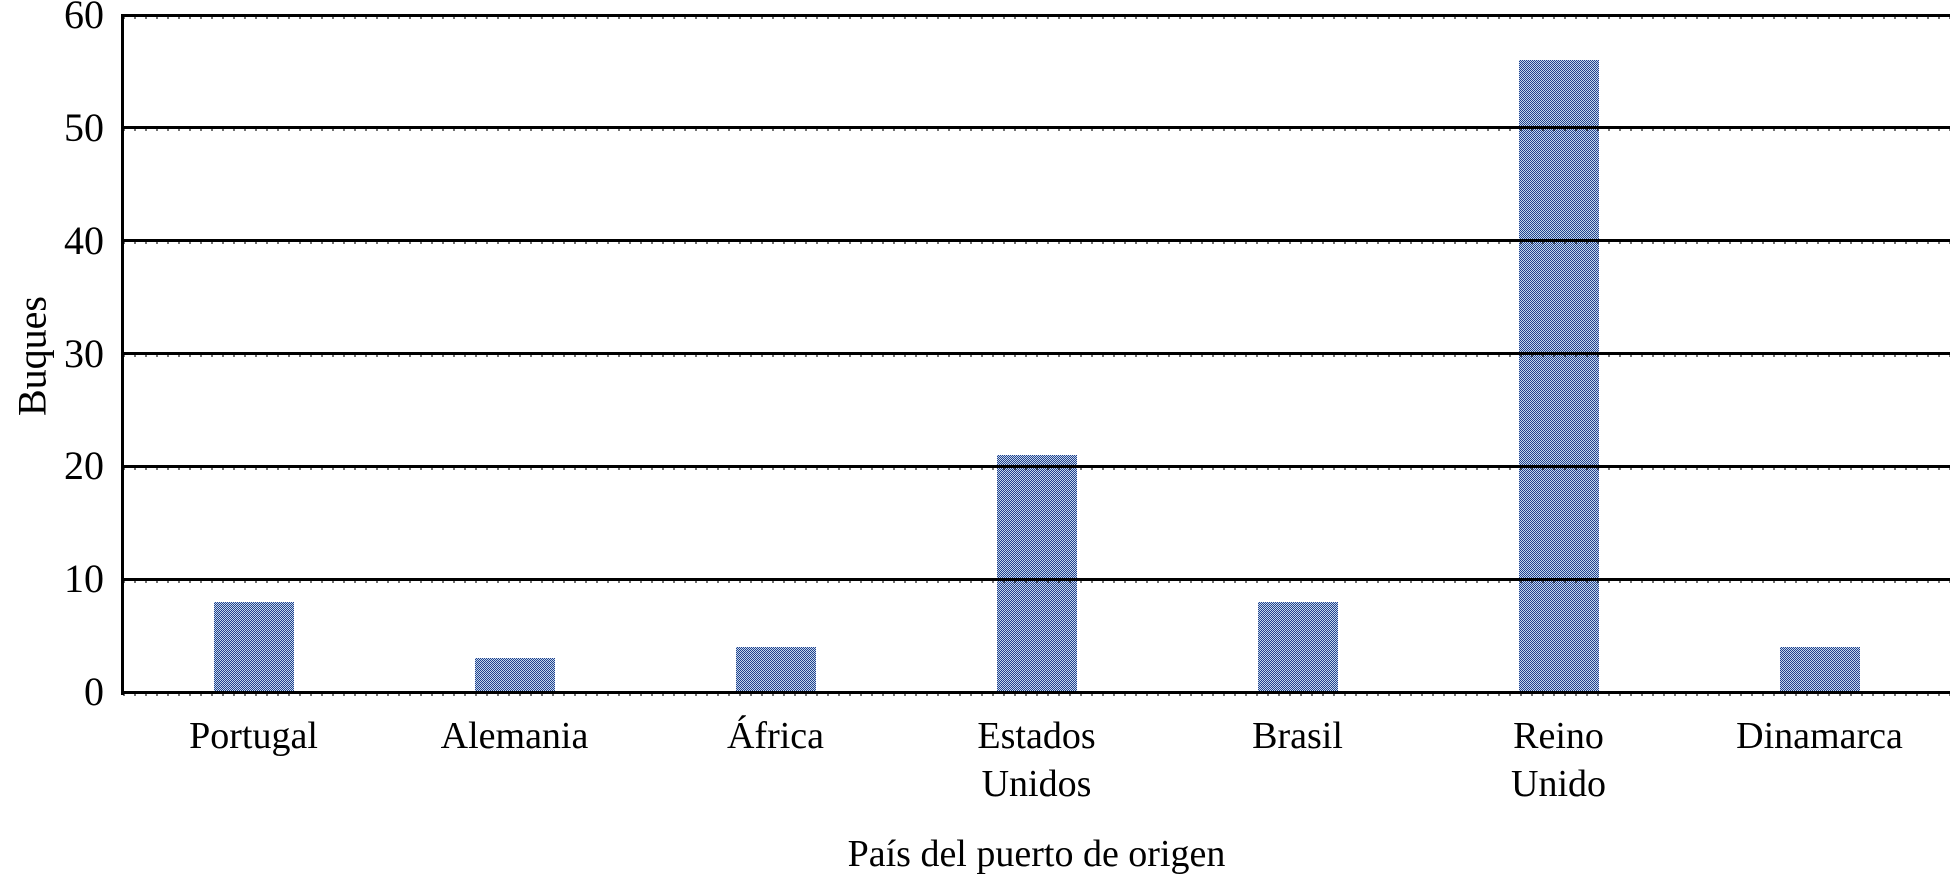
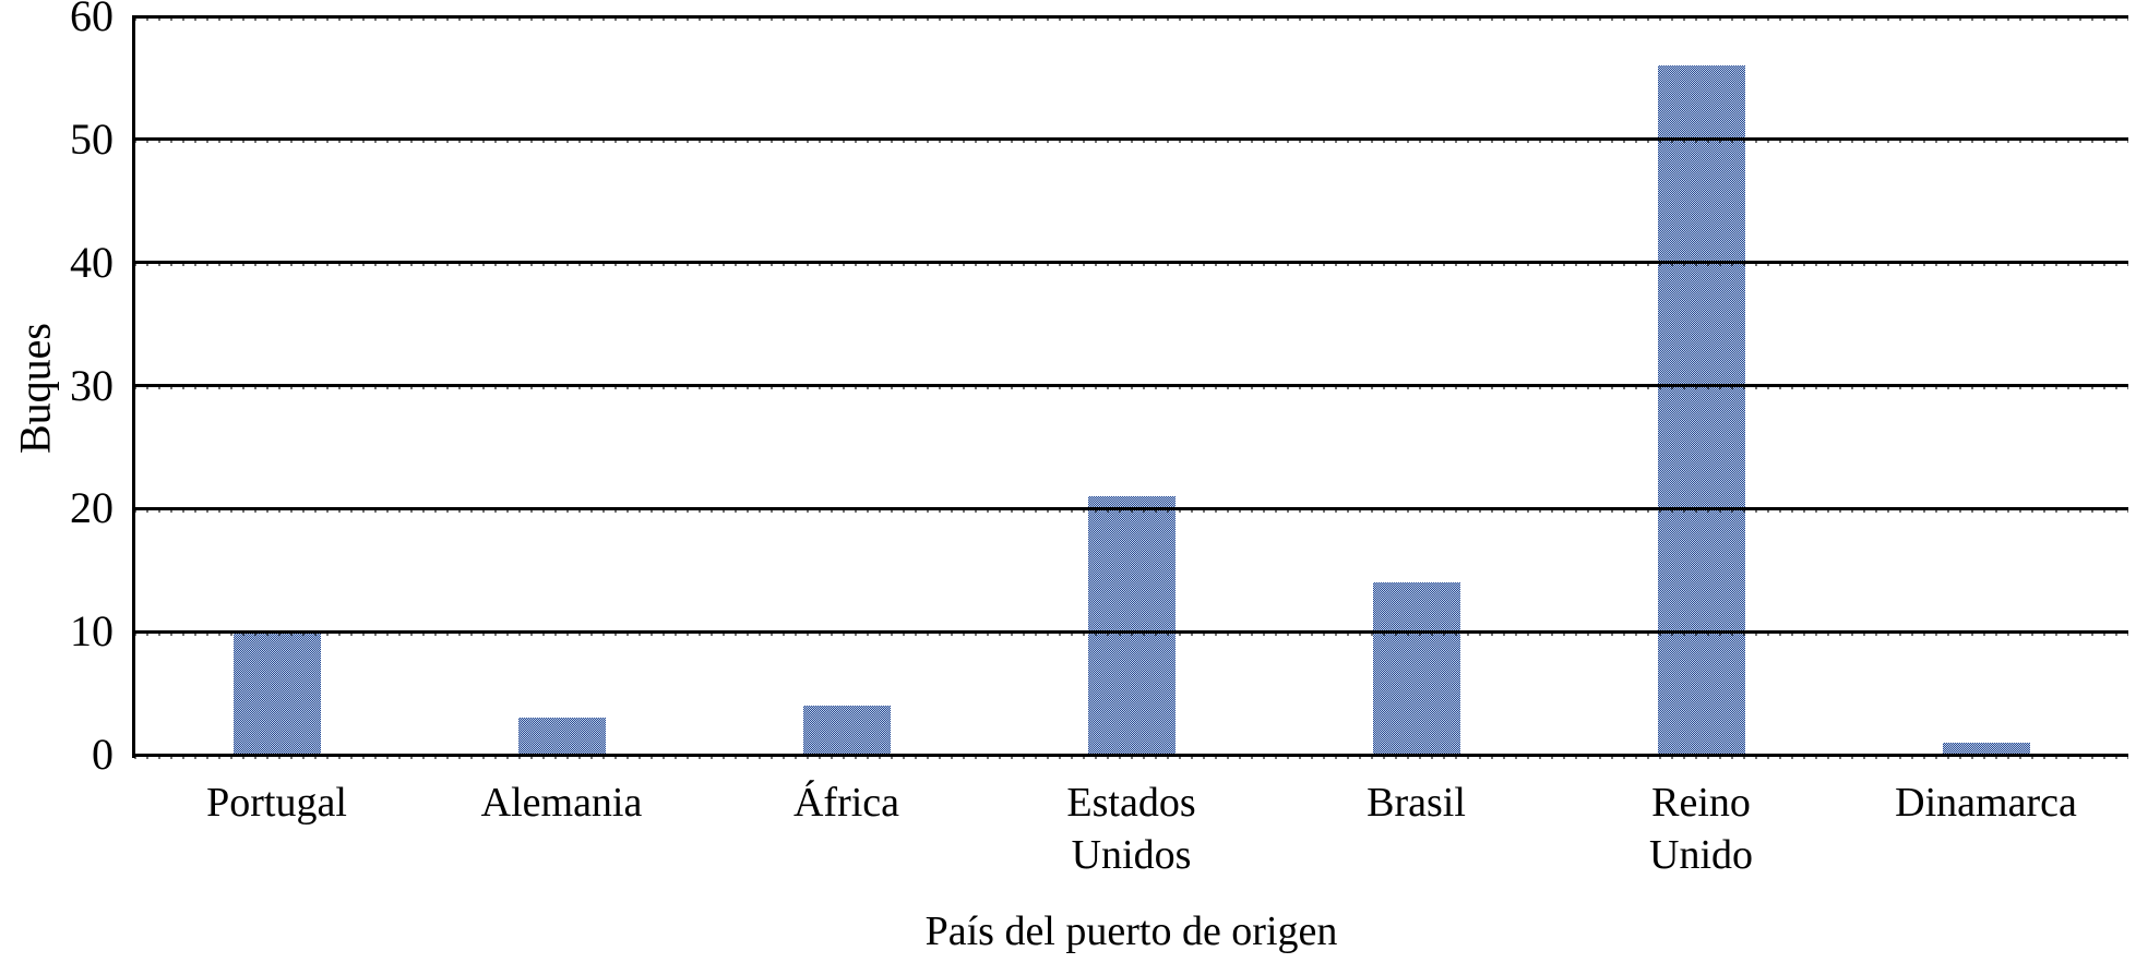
Portugal: 8 -> 10
Brasil: 8 -> 14
Dinamarca: 4 -> 1
